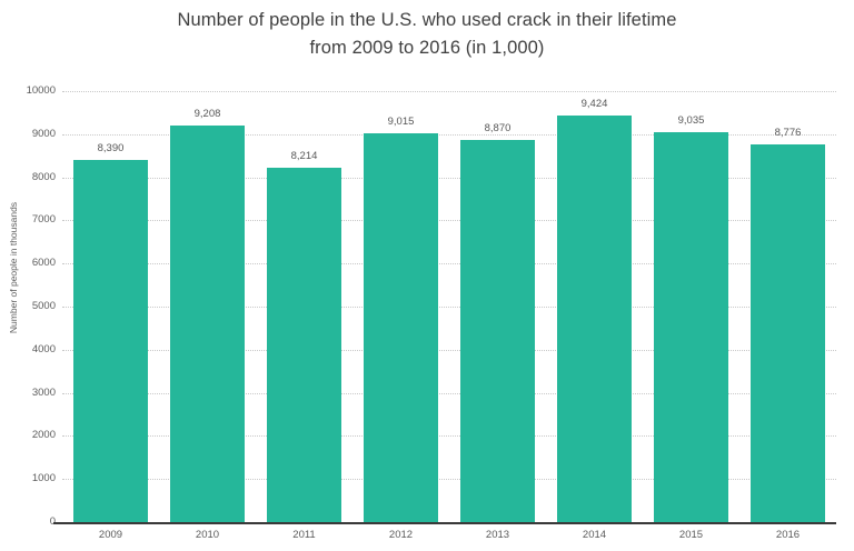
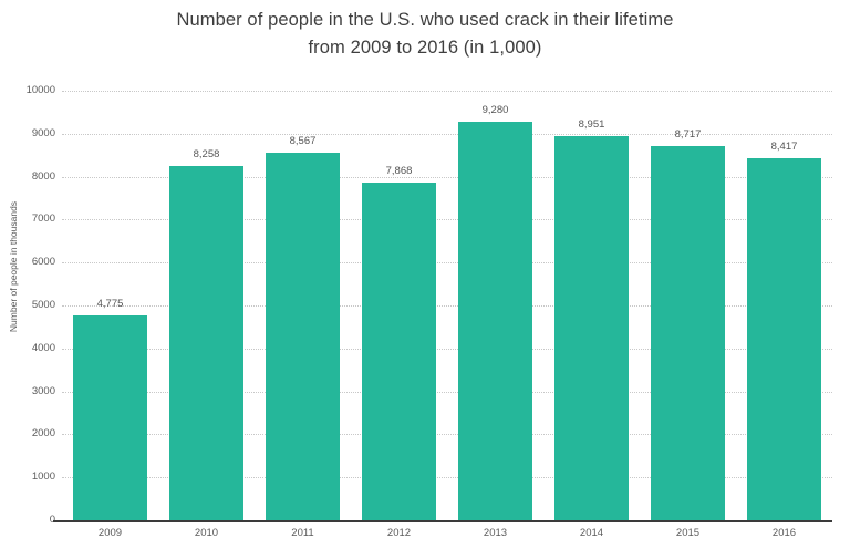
2009: 8,390 -> 4,775
2010: 9,208 -> 8,258
2011: 8,214 -> 8,567
2012: 9,015 -> 7,868
2013: 8,870 -> 9,280
2014: 9,424 -> 8,951
2015: 9,035 -> 8,717
2016: 8,776 -> 8,417
